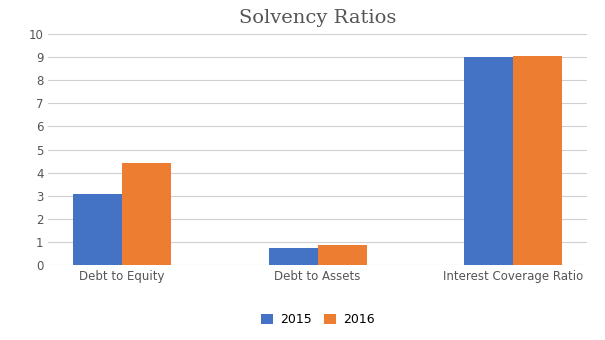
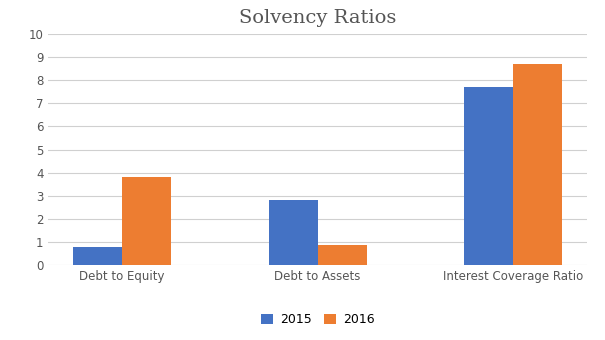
2015/Debt to Equity: 3.10 -> 0.80
2016/Debt to Equity: 4.40 -> 3.80
2015/Debt to Assets: 0.75 -> 2.80
2015/Interest Coverage Ratio: 9.00 -> 7.70
2016/Interest Coverage Ratio: 9.05 -> 8.70
